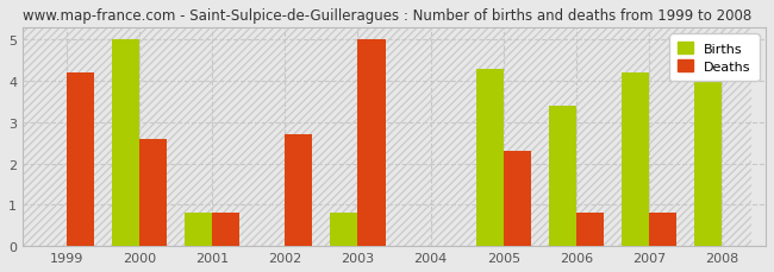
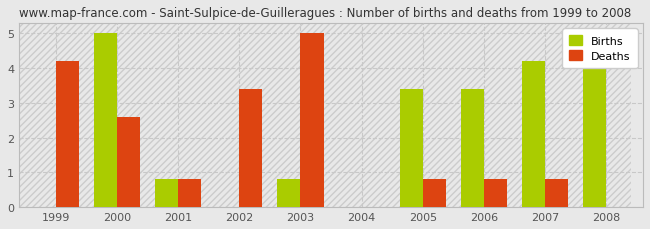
Deaths/2002: 2.7 -> 3.4
Births/2005: 4.3 -> 3.4
Deaths/2005: 2.3 -> 0.8
